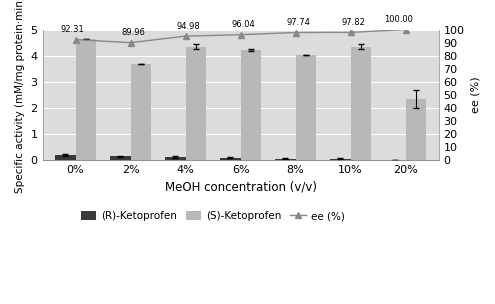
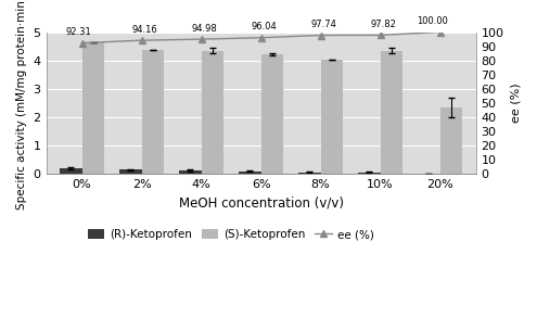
ee (%)/2%: 89.96 -> 94.16
(S)-Ketoprofen/2%: 3.70 -> 4.38
